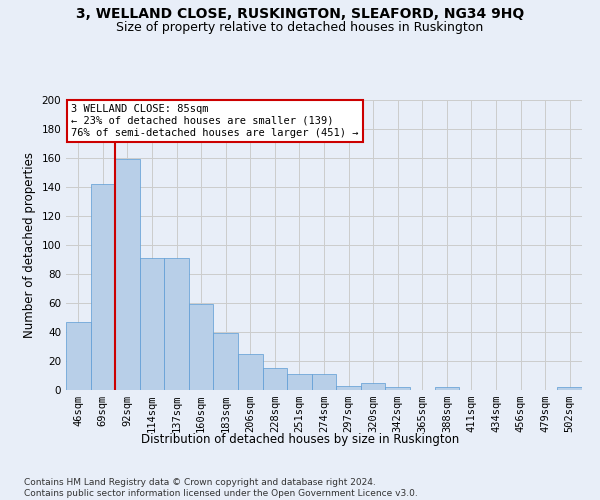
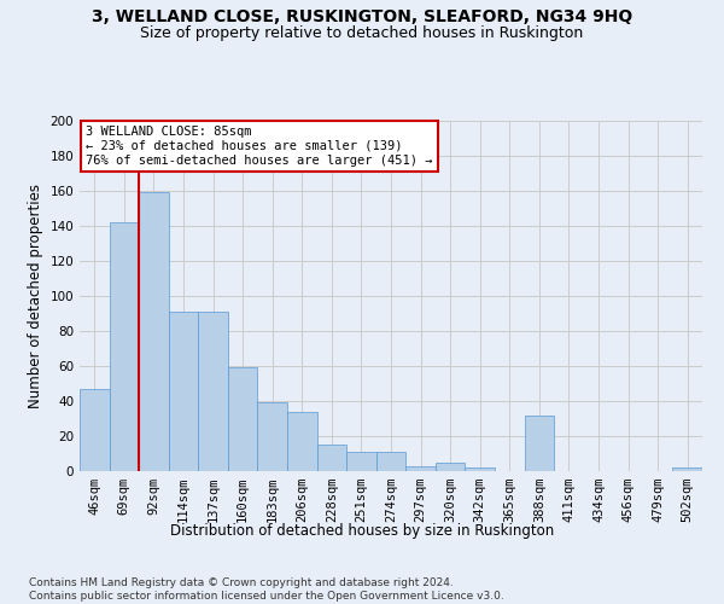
206sqm: 25 -> 34
388sqm: 2 -> 32
